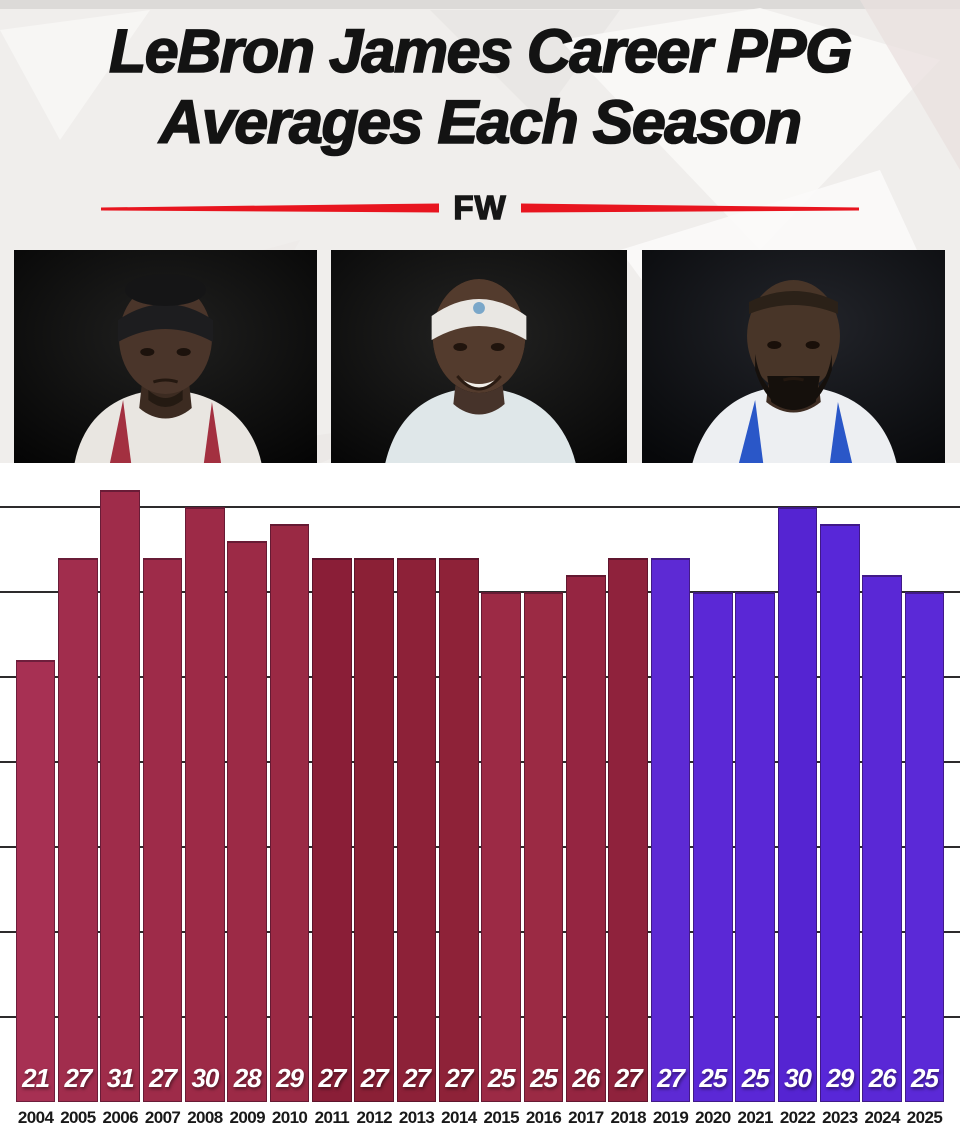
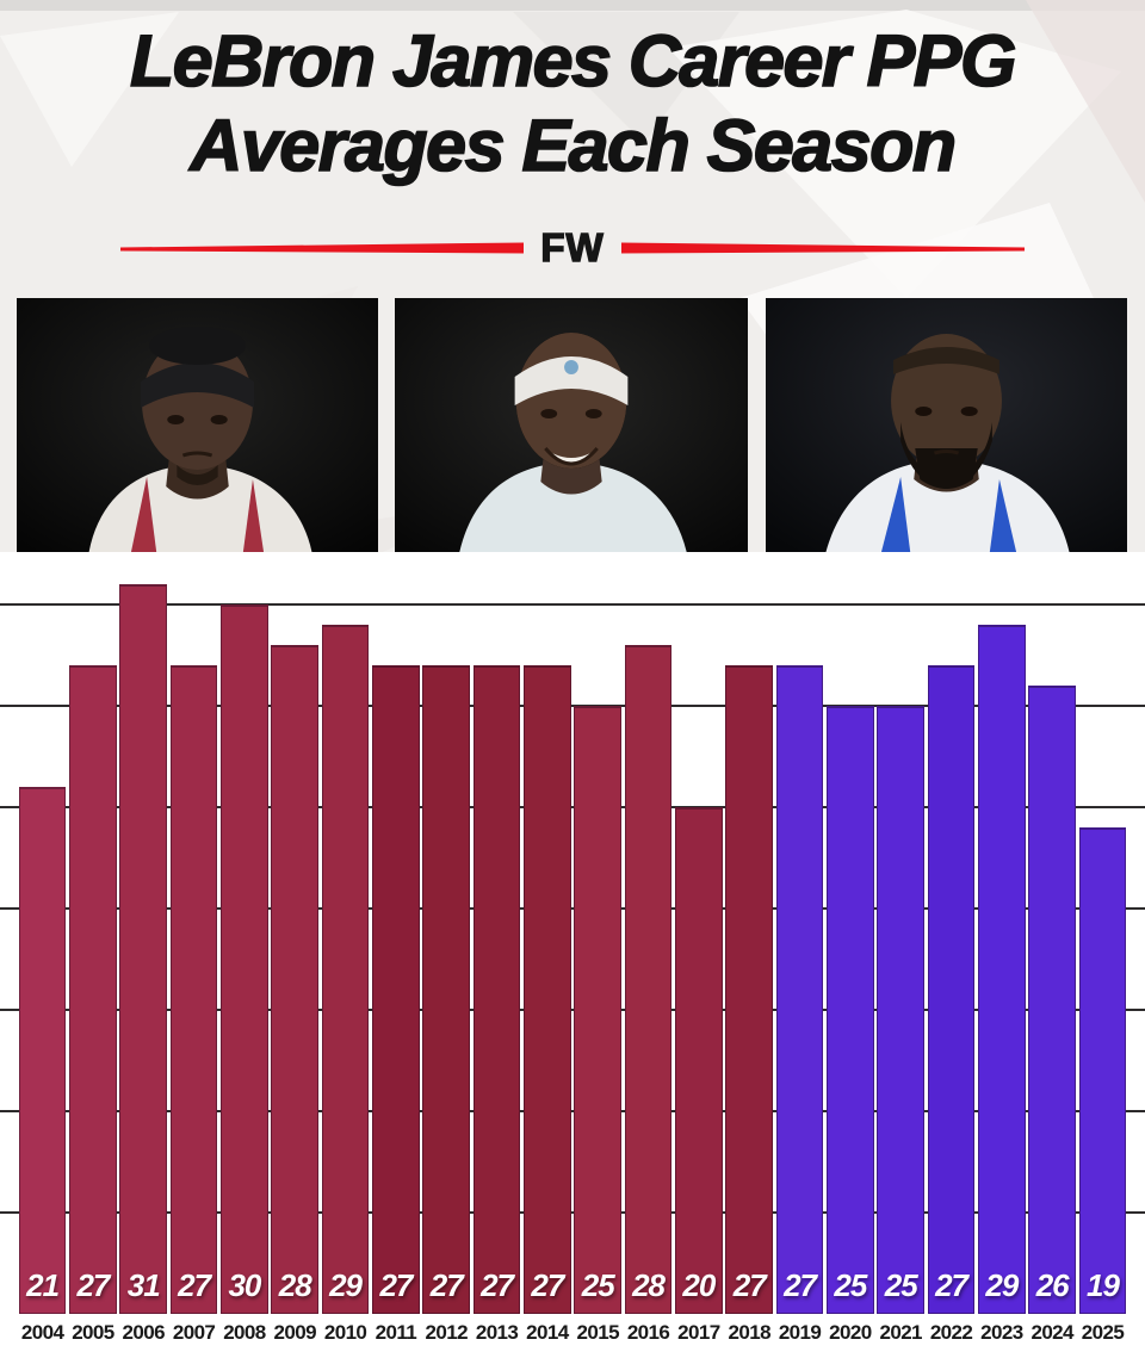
2016: 25 -> 28
2017: 26 -> 20
2022: 30 -> 27
2025: 25 -> 19
